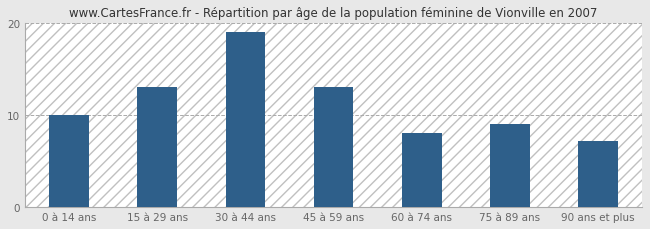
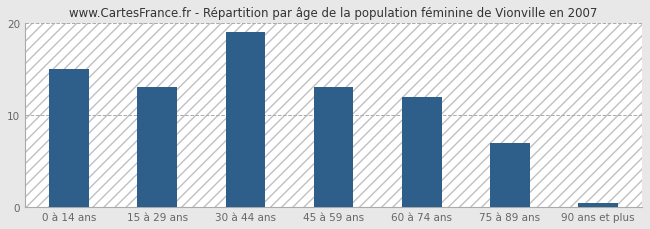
0 à 14 ans: 10.0 -> 15.0
60 à 74 ans: 8.0 -> 12.0
75 à 89 ans: 9.0 -> 7.0
90 ans et plus: 7.2 -> 0.5
